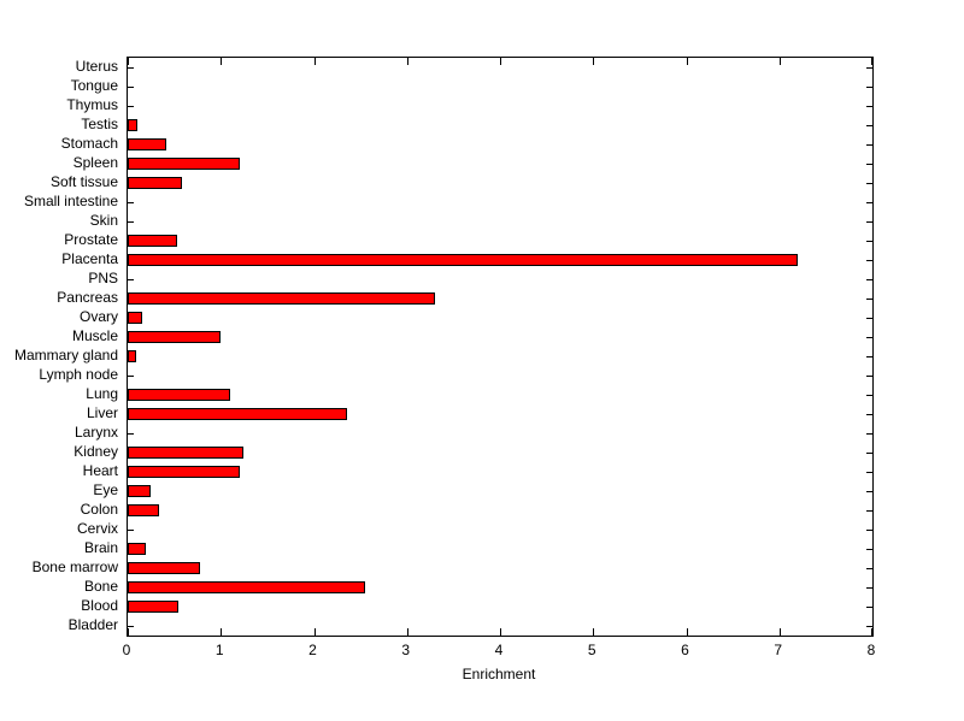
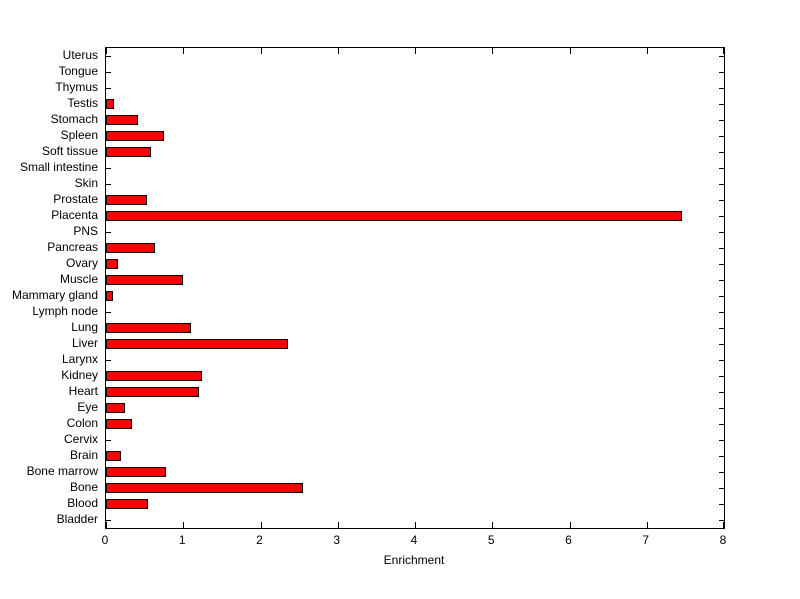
Spleen: 1.2 -> 0.8
Placenta: 7.2 -> 7.5
Pancreas: 3.3 -> 0.6
